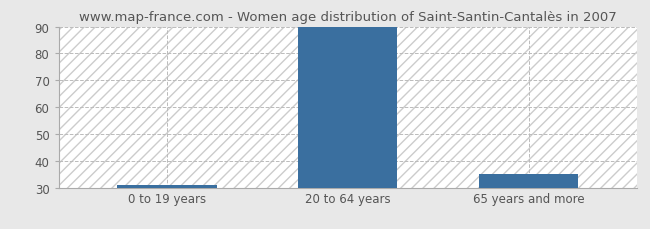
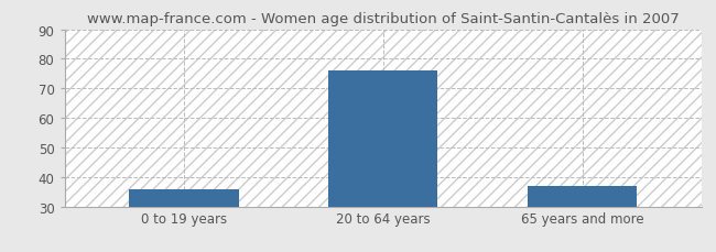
0 to 19 years: 31 -> 36
20 to 64 years: 90 -> 76
65 years and more: 35 -> 37
